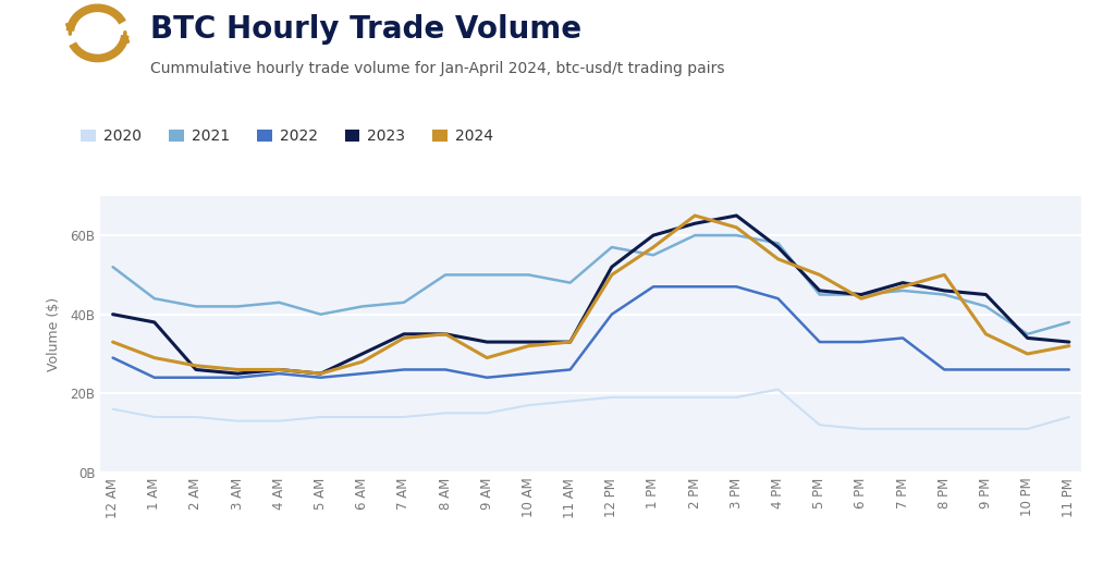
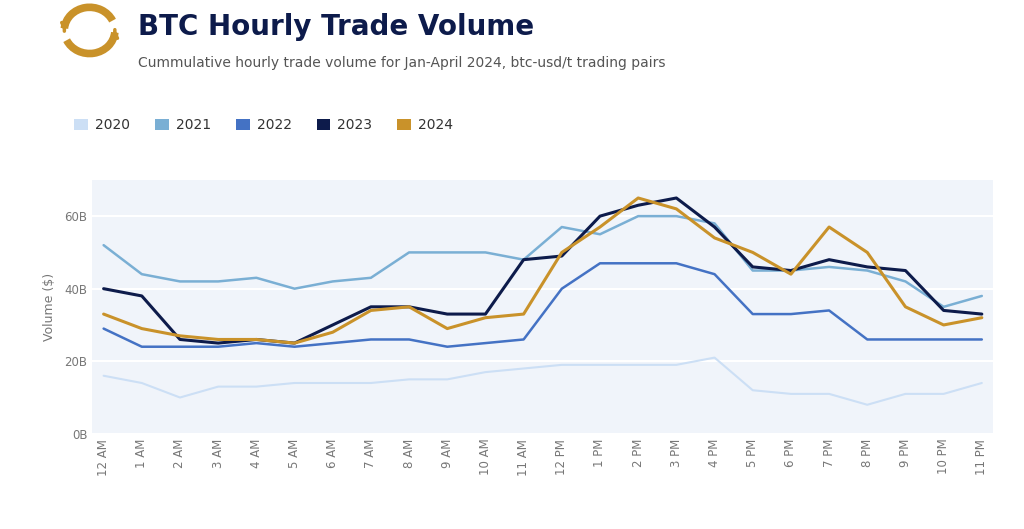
2020/2 AM: 14B -> 10B
2023/11 AM: 33B -> 48B
2023/12 PM: 52B -> 49B
2024/7 PM: 47B -> 57B
2020/8 PM: 11B -> 8B
